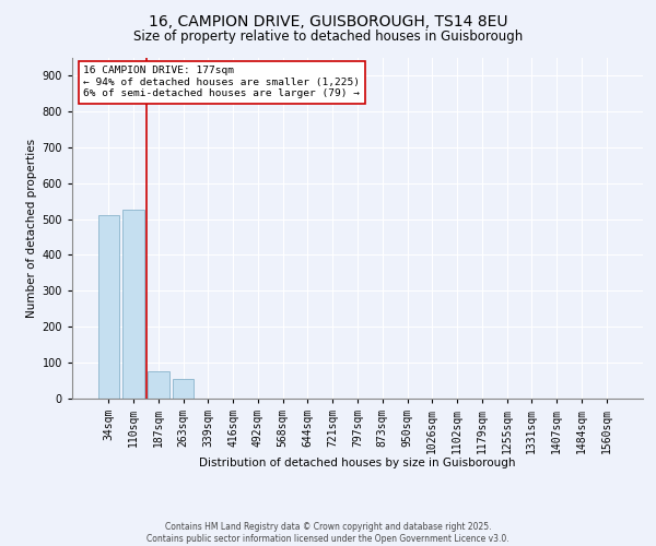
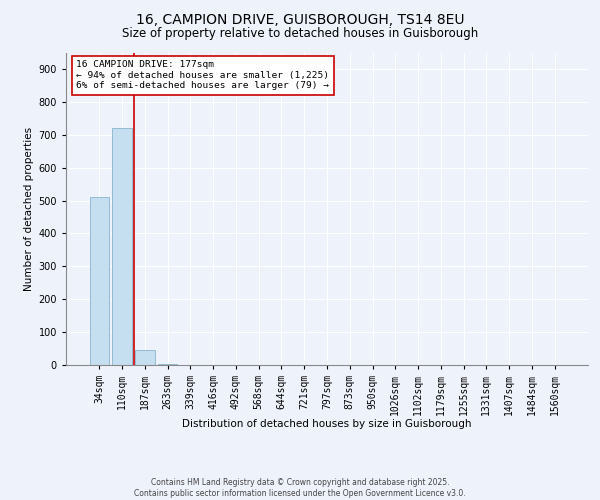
110sqm: 525 -> 720
187sqm: 75 -> 45
263sqm: 55 -> 2
